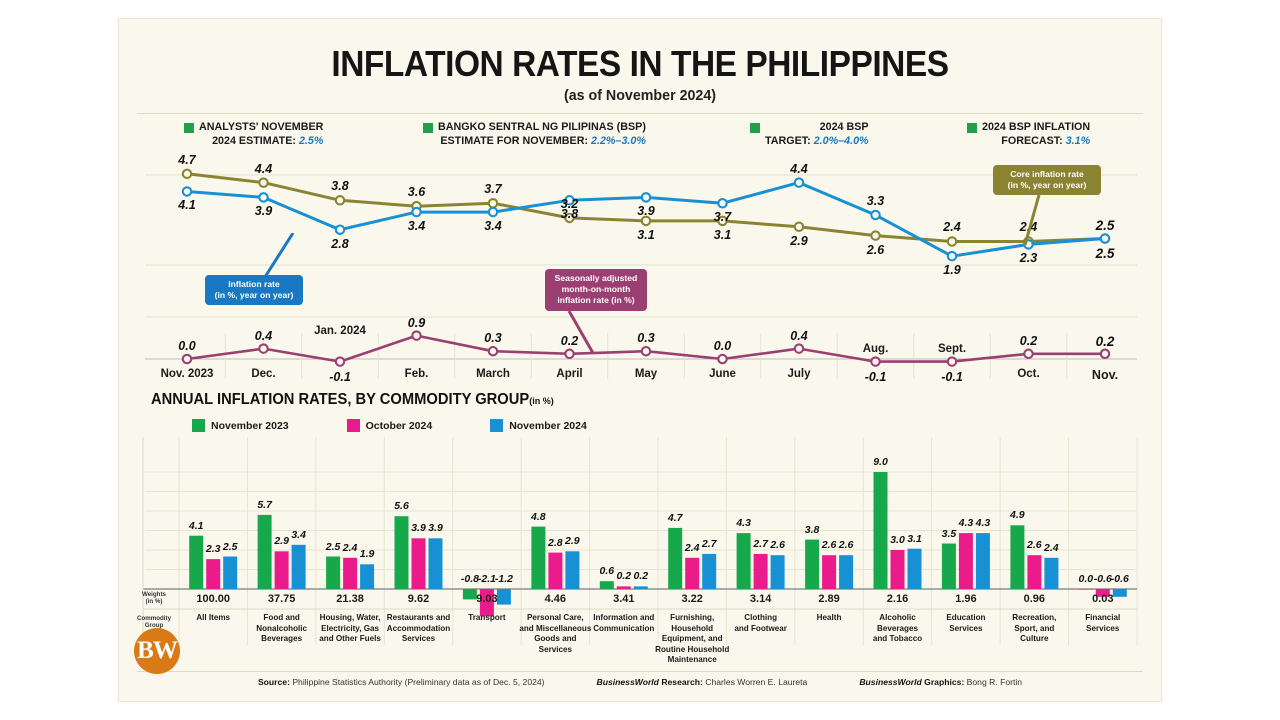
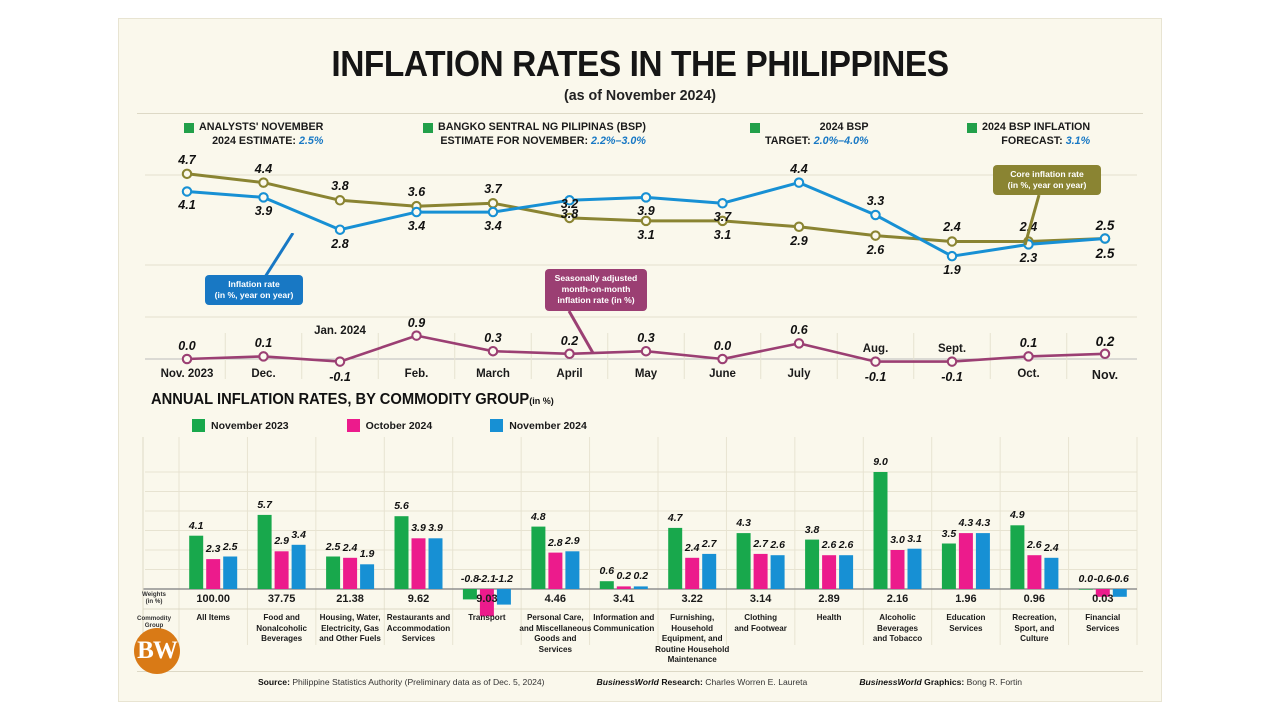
Seasonally adjusted month-on-month inflation rate (in %)/Dec.: 0.4 -> 0.1
Seasonally adjusted month-on-month inflation rate (in %)/July: 0.4 -> 0.6
Seasonally adjusted month-on-month inflation rate (in %)/Oct.: 0.2 -> 0.1
